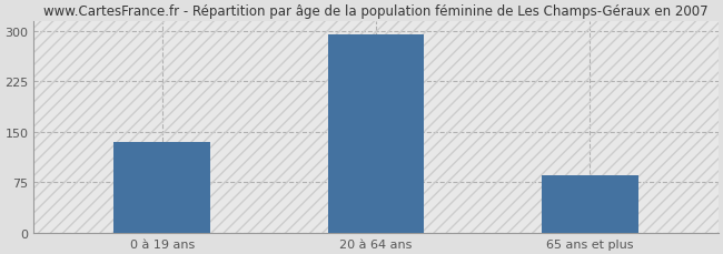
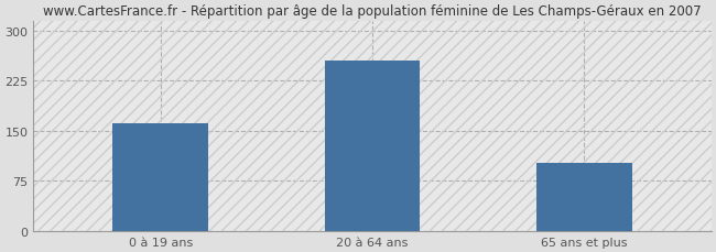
0 à 19 ans: 135 -> 162
20 à 64 ans: 295 -> 256
65 ans et plus: 85 -> 102
